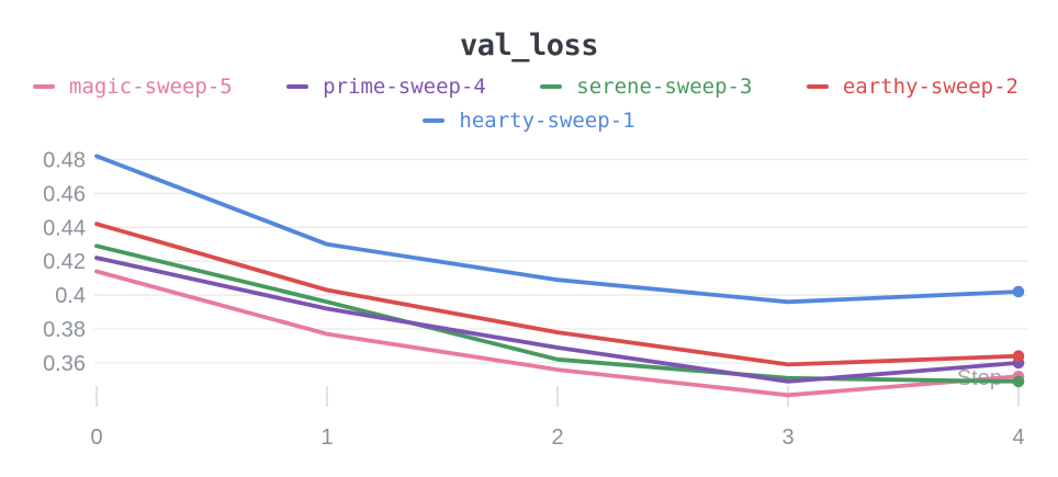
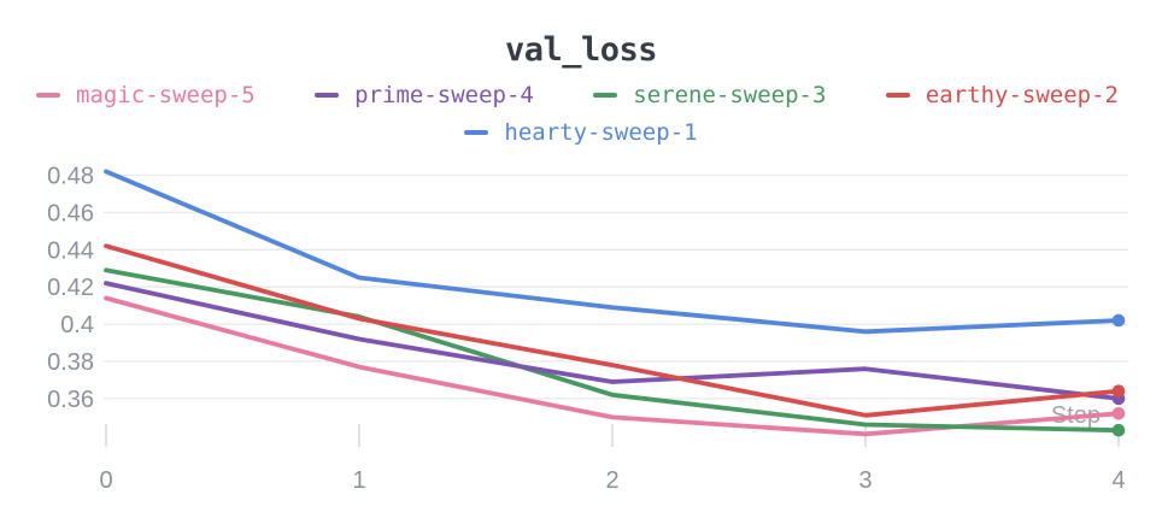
serene-sweep-3/1: 0.396 -> 0.404
hearty-sweep-1/1: 0.430 -> 0.425
magic-sweep-5/2: 0.356 -> 0.350
prime-sweep-4/3: 0.349 -> 0.376
serene-sweep-3/3: 0.351 -> 0.346
earthy-sweep-2/3: 0.359 -> 0.351
serene-sweep-3/4: 0.349 -> 0.343
